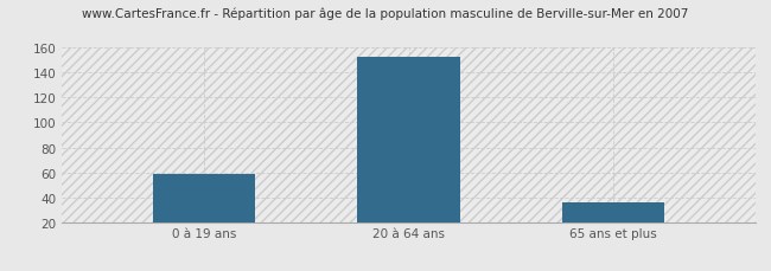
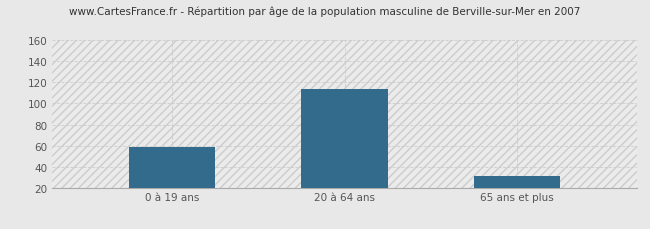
20 à 64 ans: 153 -> 114
65 ans et plus: 36 -> 31
